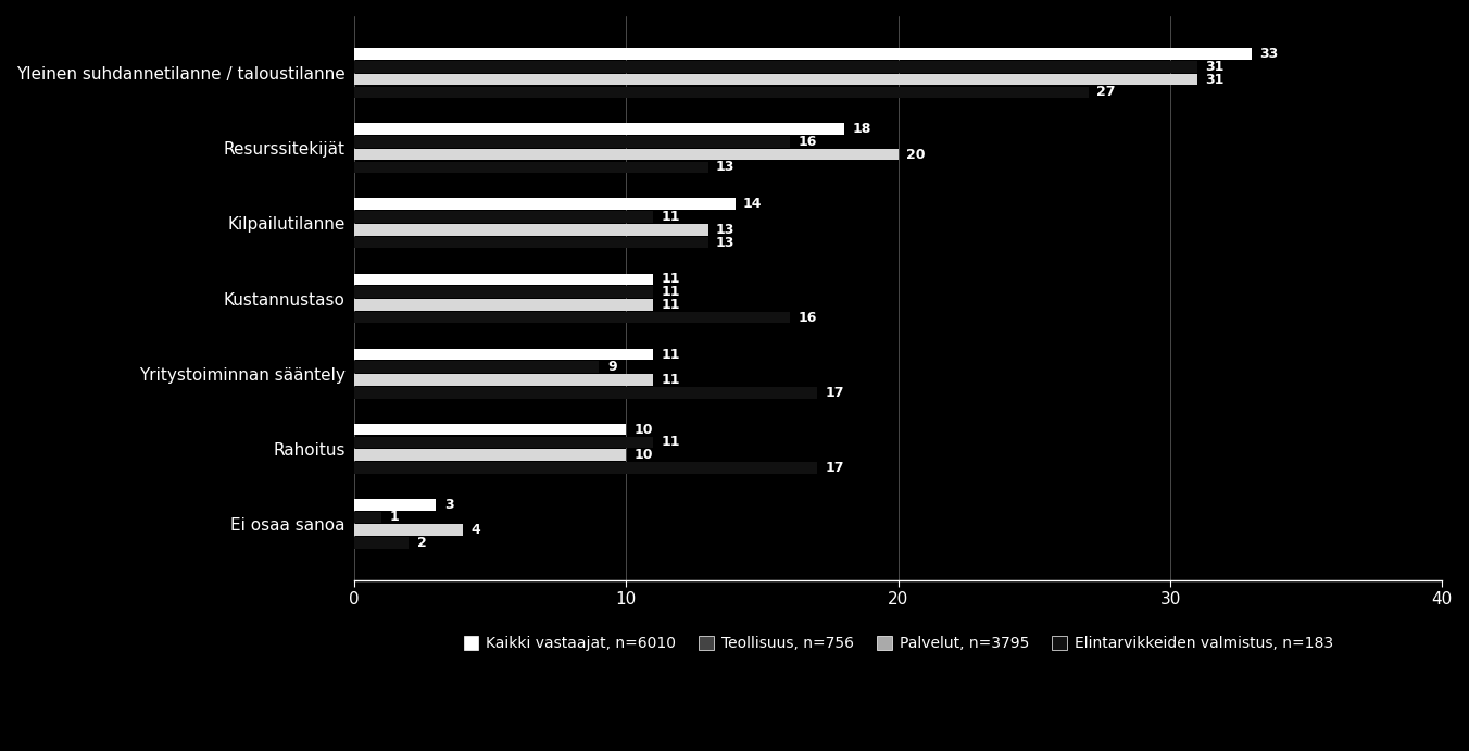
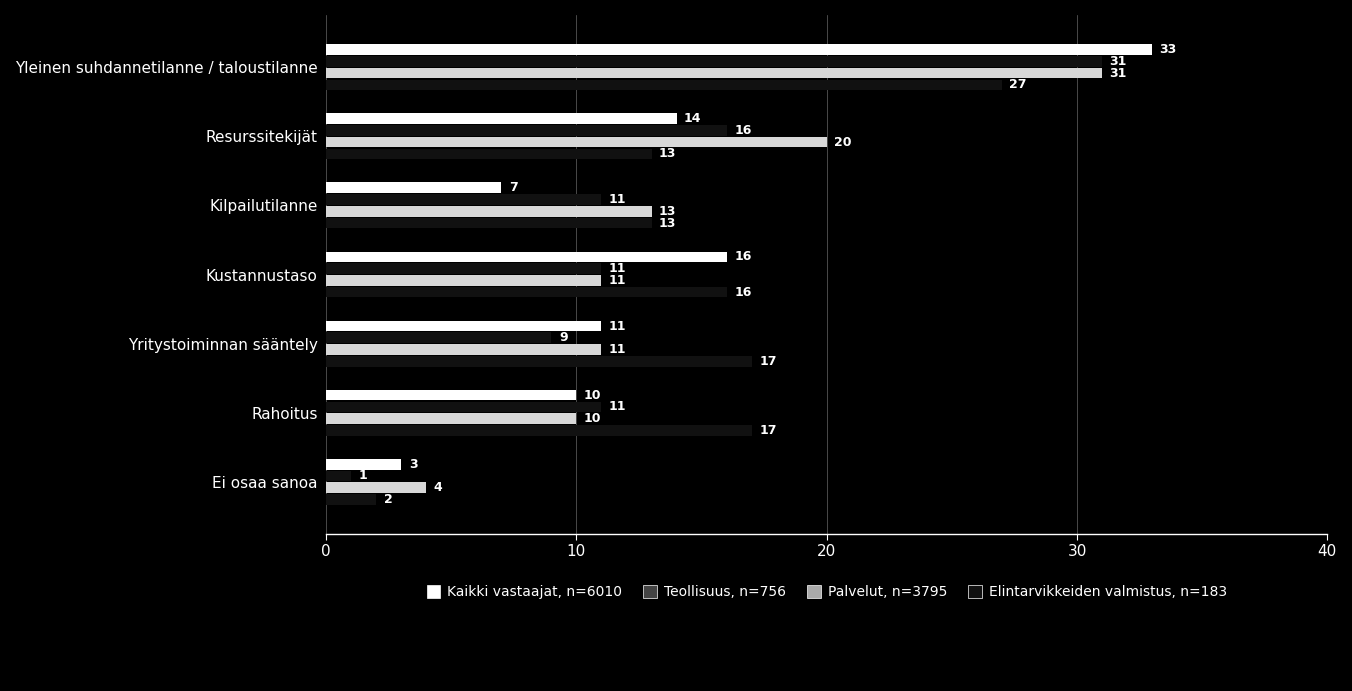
Kaikki vastaajat, n=6010/Resurssitekijät: 18 -> 14
Kaikki vastaajat, n=6010/Kilpailutilanne: 14 -> 7
Kaikki vastaajat, n=6010/Kustannustaso: 11 -> 16
